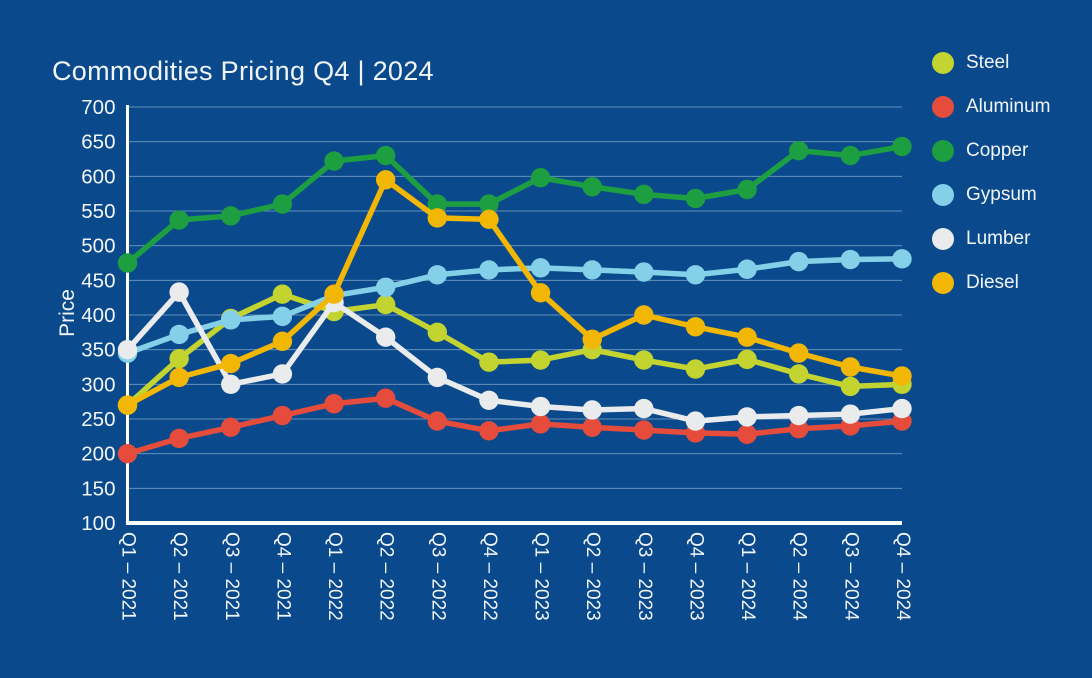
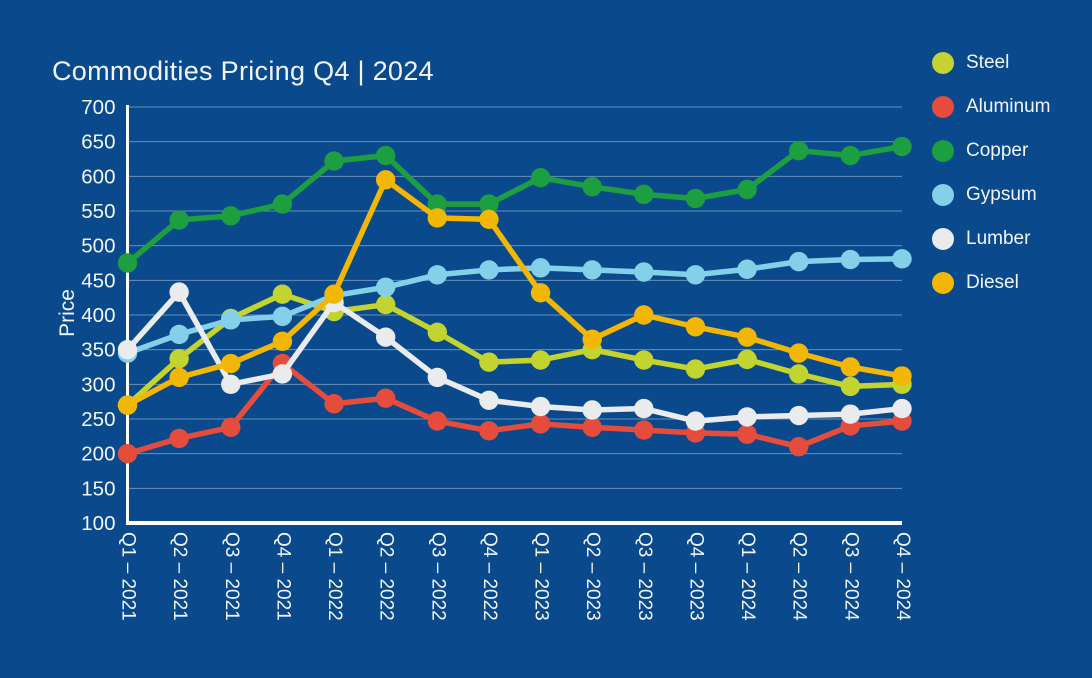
Aluminum/Q4 – 2021: 260 -> 330
Aluminum/Q2 – 2024: 240 -> 210
